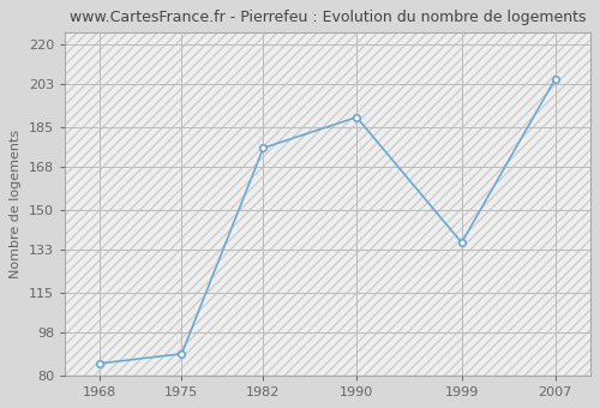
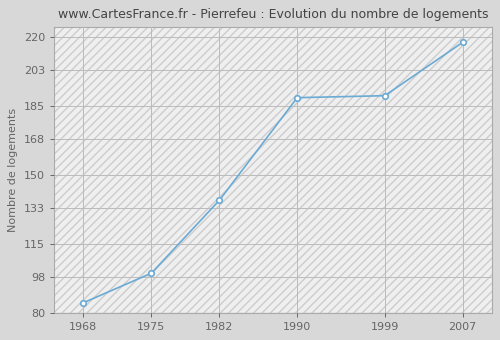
1975: 89 -> 100
1982: 176 -> 137
1999: 136 -> 190
2007: 205 -> 217
